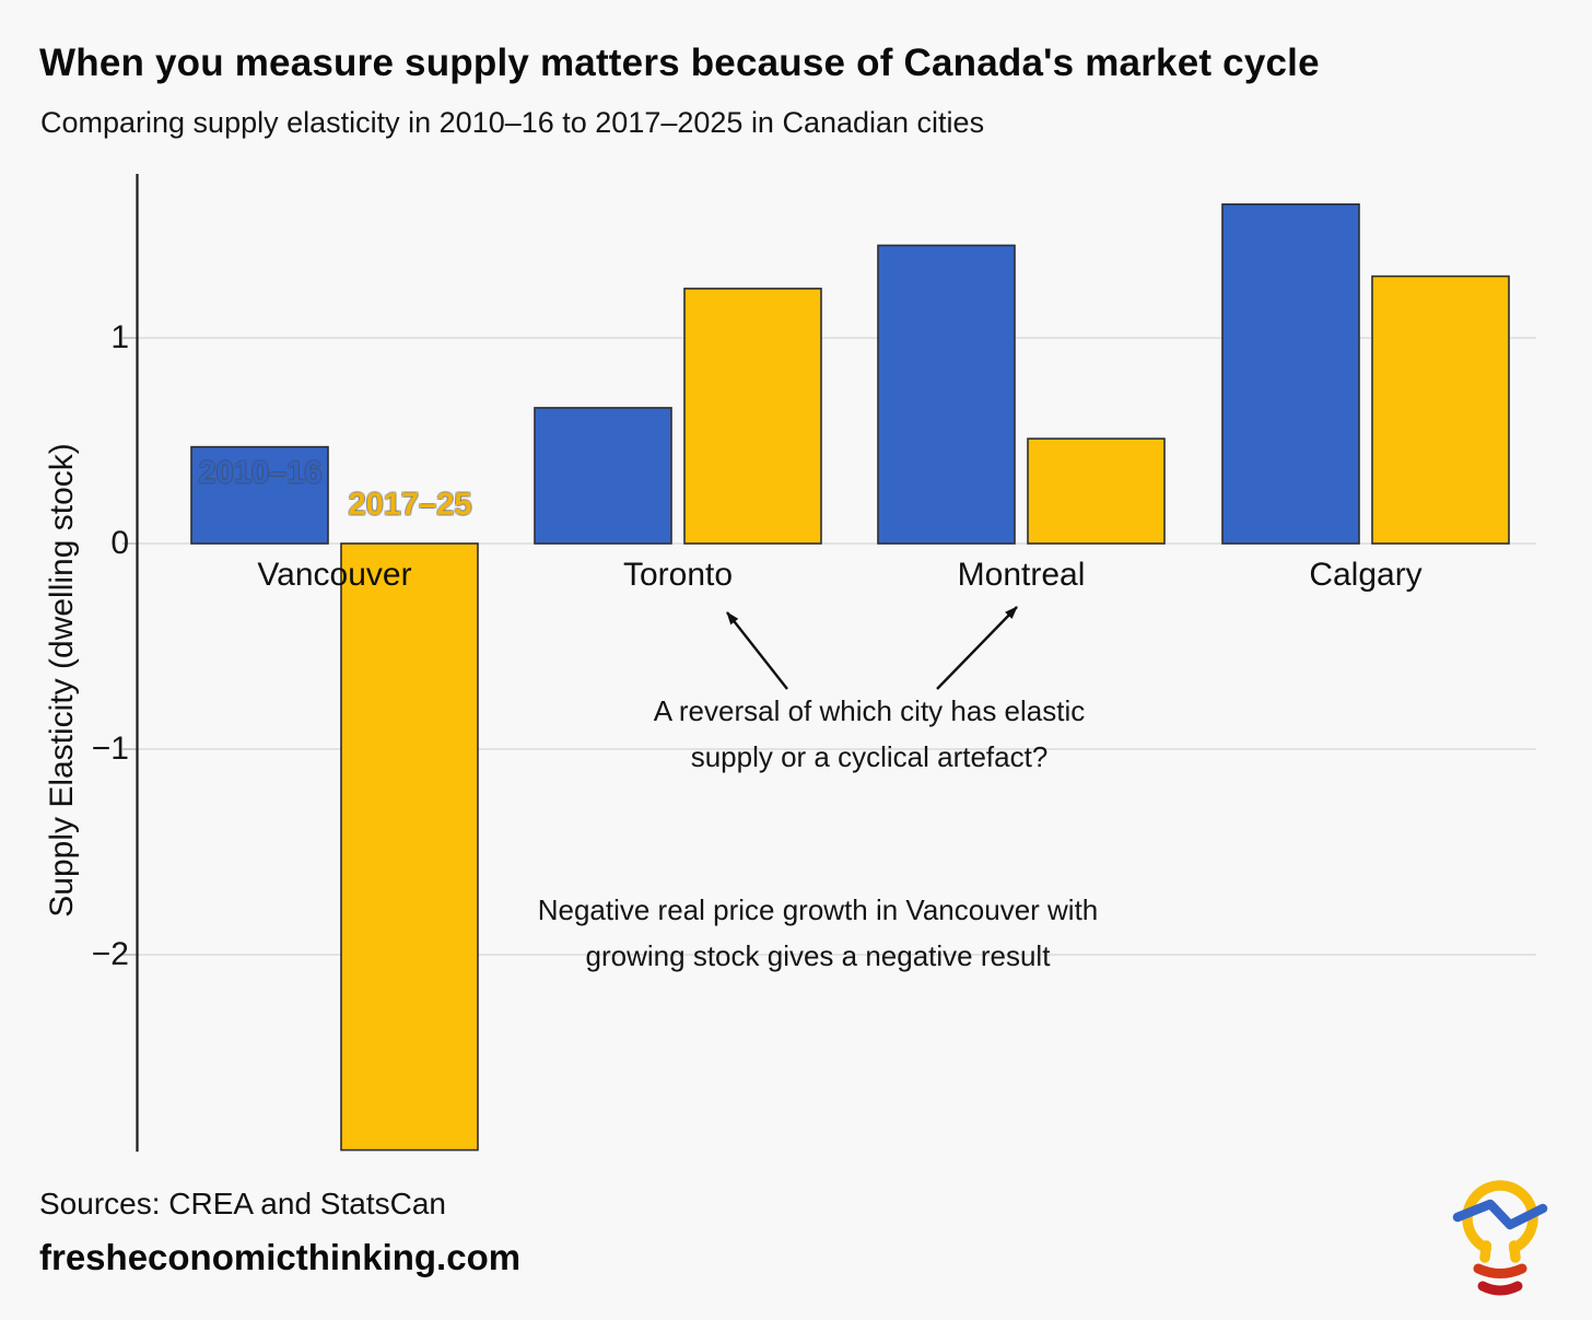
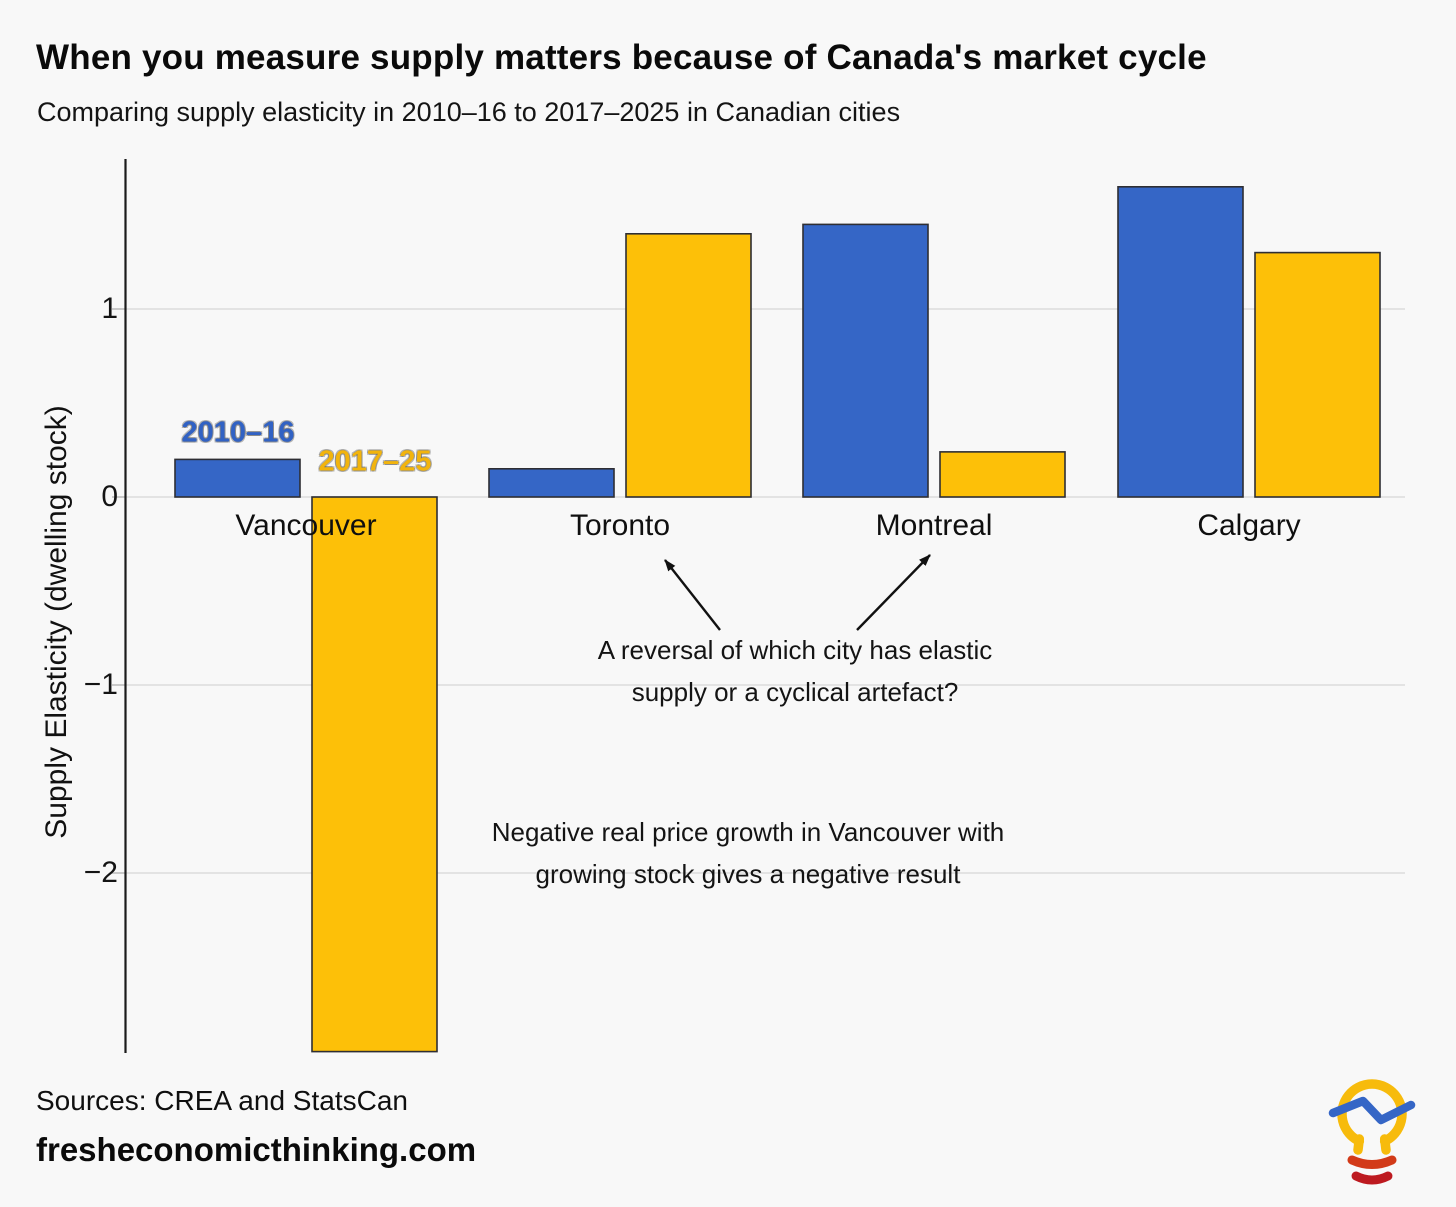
2010–16/Vancouver: 0.47 -> 0.20
2010–16/Toronto: 0.66 -> 0.15
2017–25/Toronto: 1.24 -> 1.40
2017–25/Montreal: 0.51 -> 0.24
